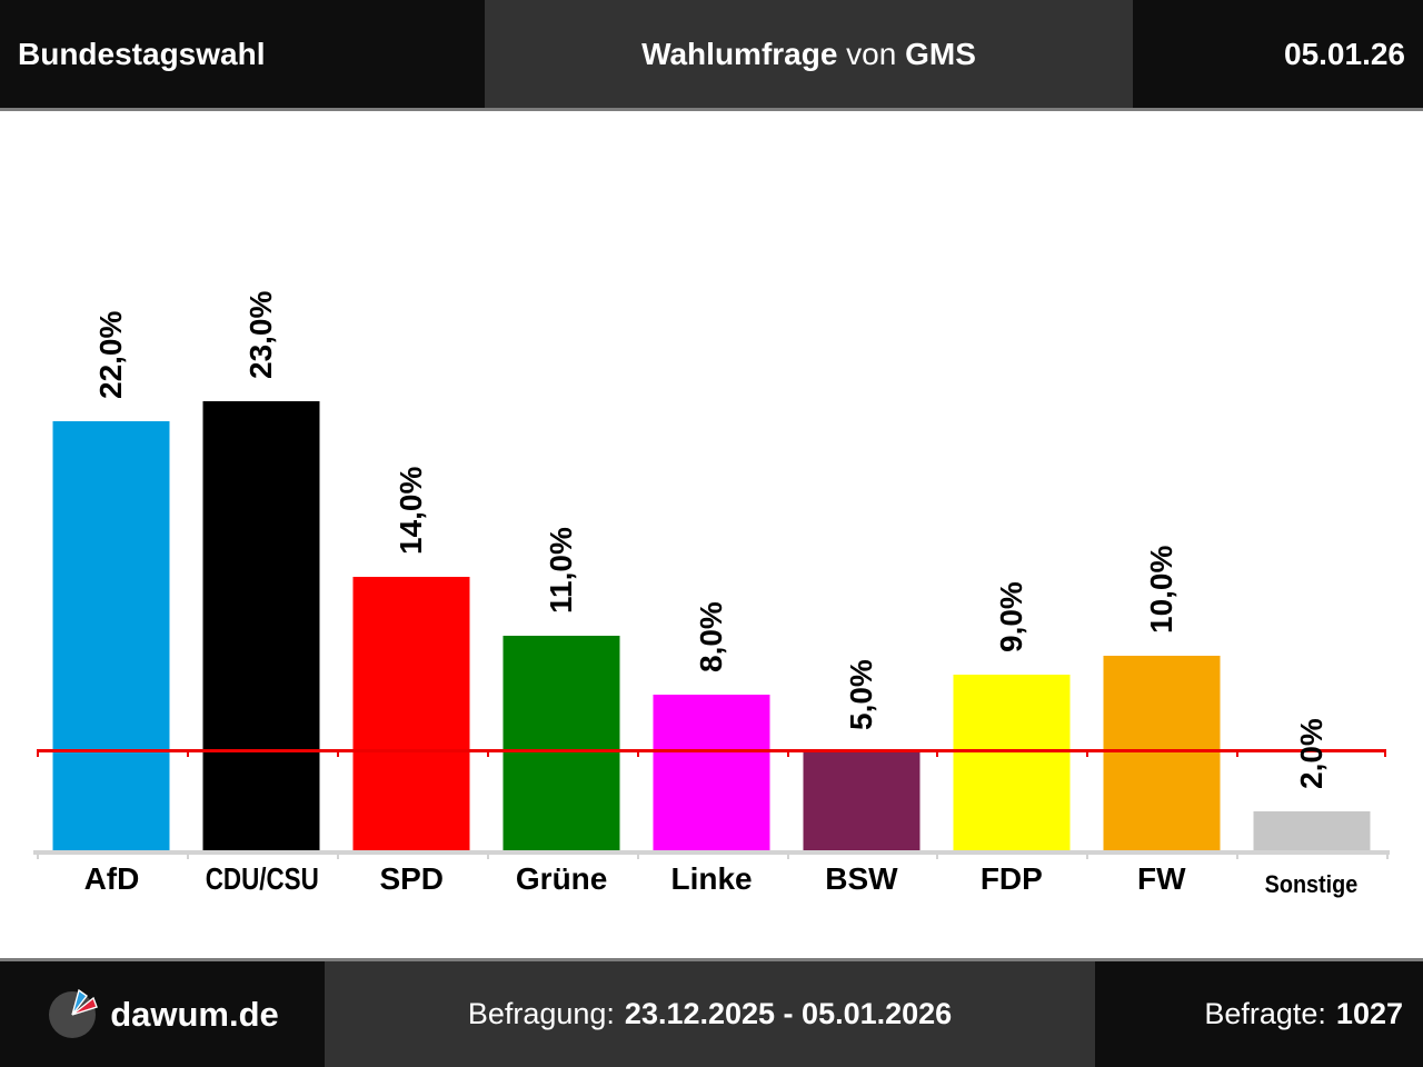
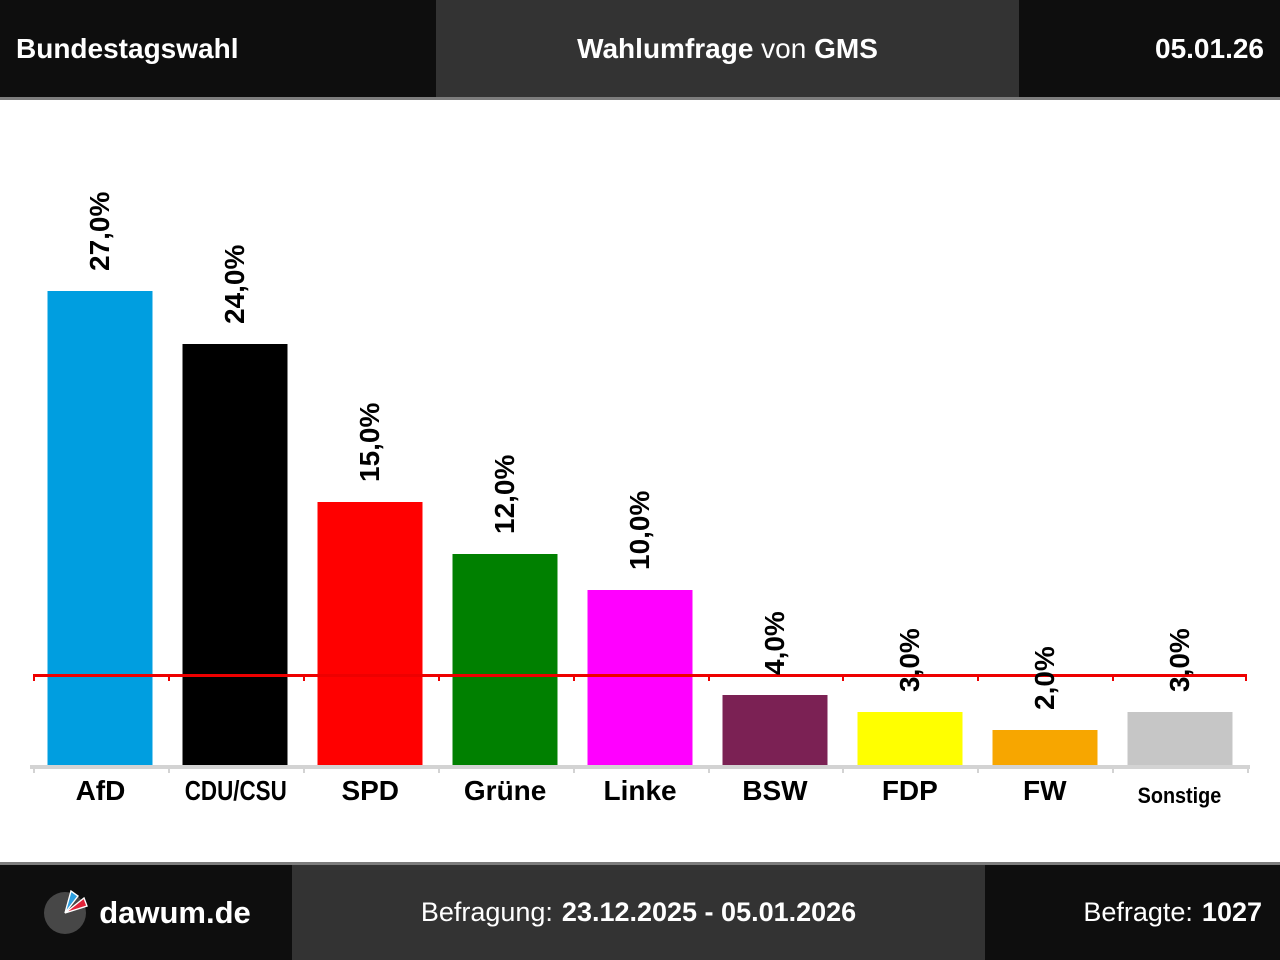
AfD: 22,0% -> 27,0%
CDU/CSU: 23,0% -> 24,0%
SPD: 14,0% -> 15,0%
Grüne: 11,0% -> 12,0%
Linke: 8,0% -> 10,0%
BSW: 5,0% -> 4,0%
FDP: 9,0% -> 3,0%
FW: 10,0% -> 2,0%
Sonstige: 2,0% -> 3,0%
